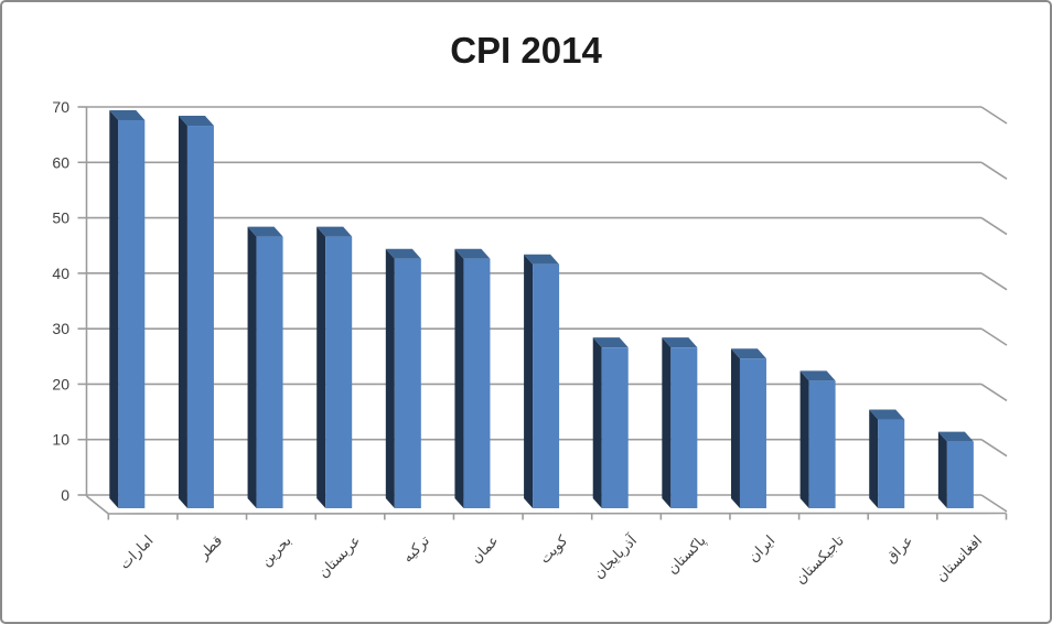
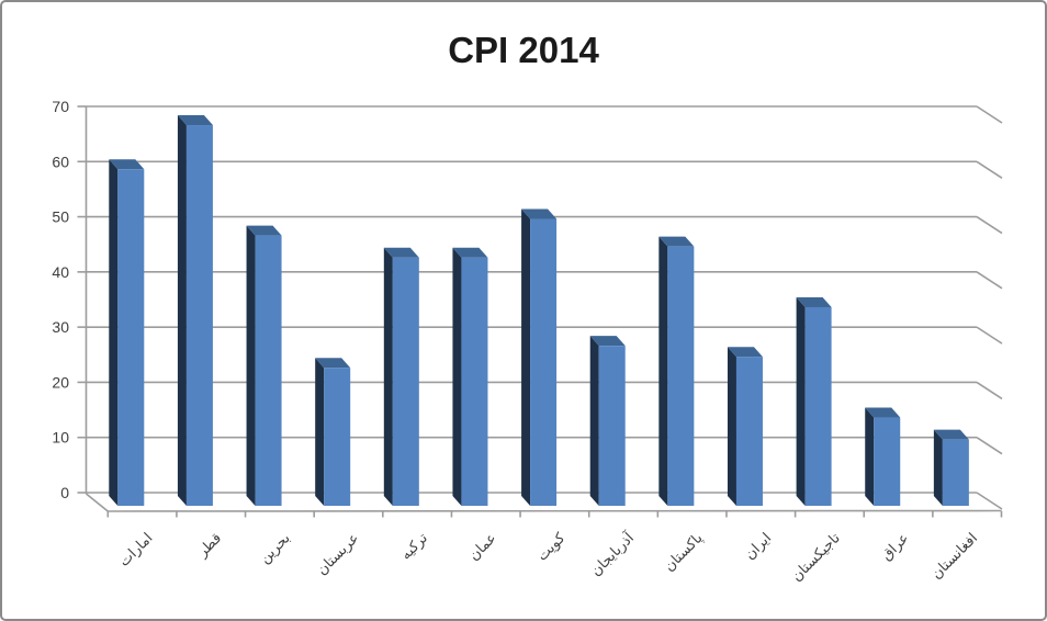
امارات: 70 -> 61
عربستان: 49 -> 25
کویت: 44 -> 52
پاکستان: 29 -> 47
تاجیکستان: 23 -> 36
